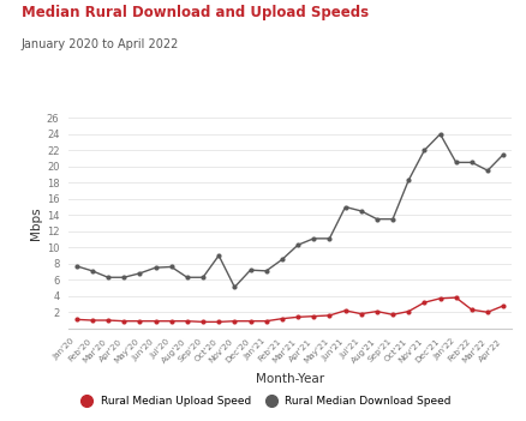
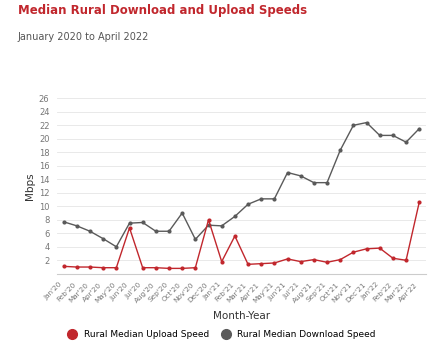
Rural Median Download Speed/Apr'20: 6.3 -> 5.2
Rural Median Download Speed/May'20: 6.8 -> 4.0
Rural Median Upload Speed/Jun'20: 0.9 -> 6.8
Rural Median Upload Speed/Dec'20: 0.9 -> 8.0
Rural Median Upload Speed/Jan'21: 0.9 -> 1.8
Rural Median Upload Speed/Feb'21: 1.2 -> 5.6
Rural Median Download Speed/Dec'21: 24.0 -> 22.4
Rural Median Upload Speed/Apr'22: 2.8 -> 10.6
